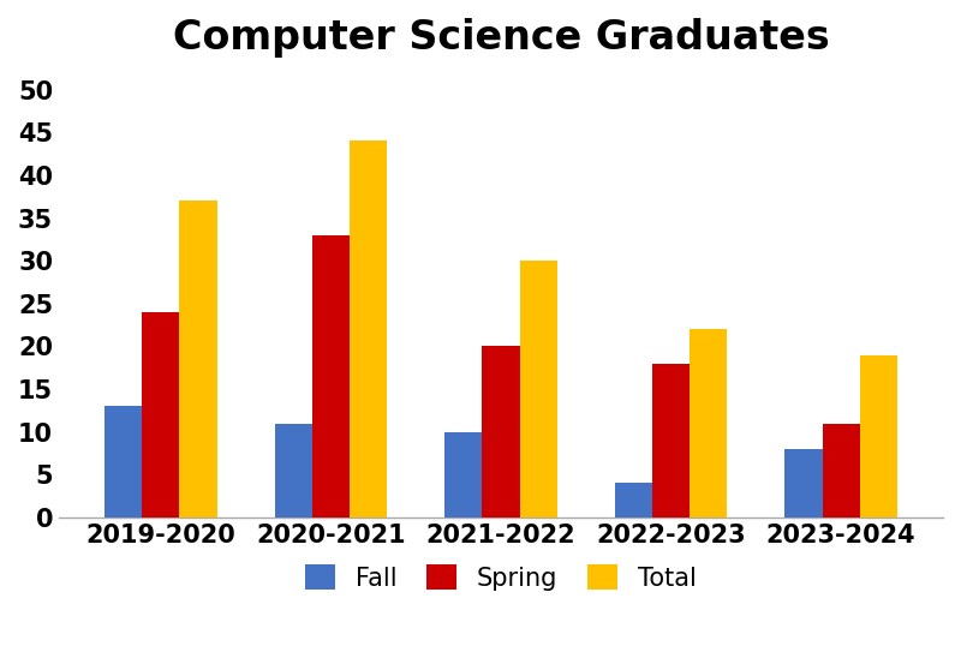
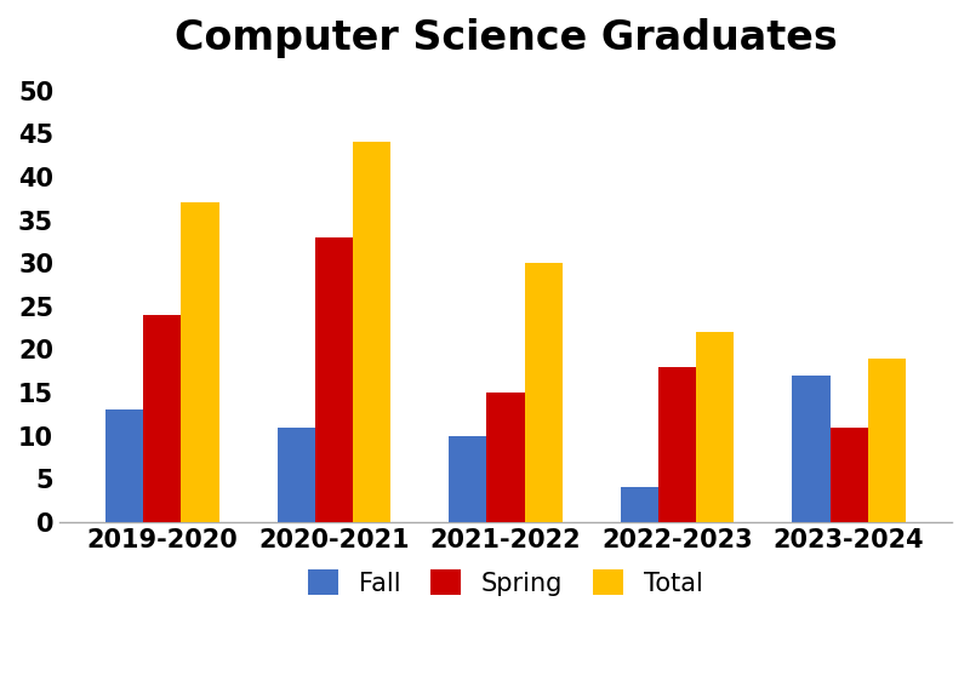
Spring/2021-2022: 20 -> 15
Fall/2023-2024: 8 -> 17
